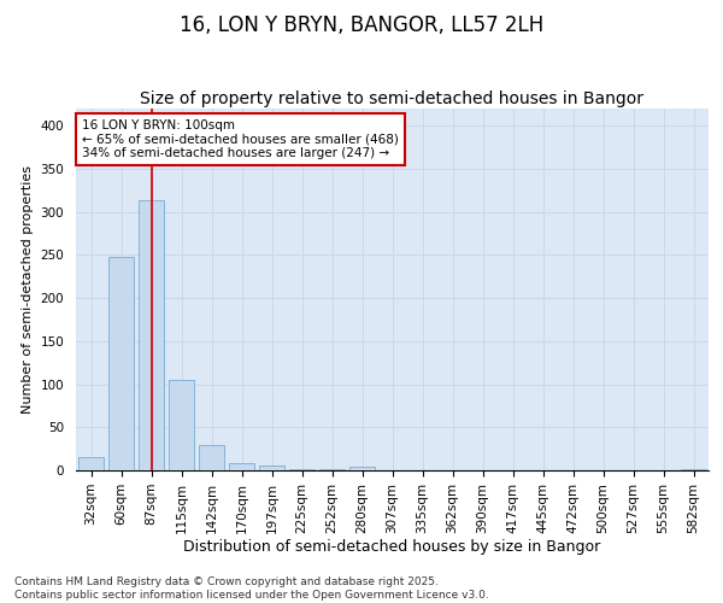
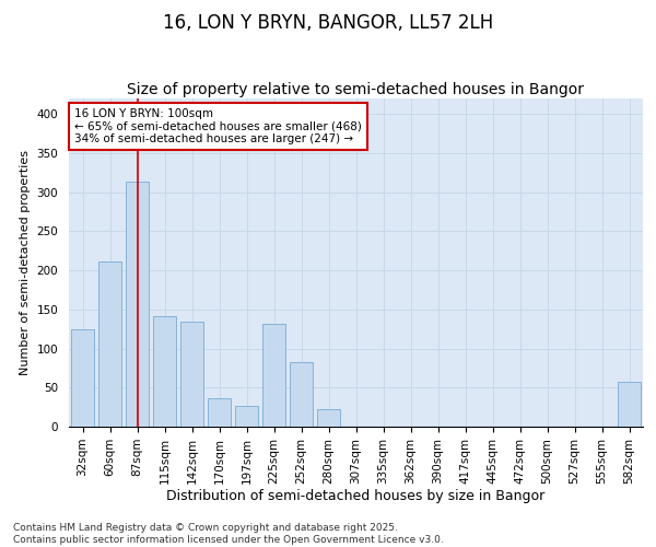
32sqm: 15 -> 124
60sqm: 248 -> 212
115sqm: 105 -> 142
142sqm: 29 -> 134
170sqm: 9 -> 36
197sqm: 6 -> 26
225sqm: 2 -> 132
252sqm: 2 -> 82
280sqm: 4 -> 22
582sqm: 2 -> 58
